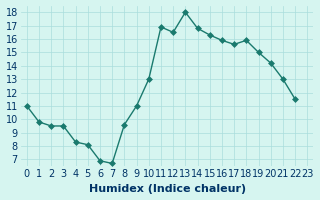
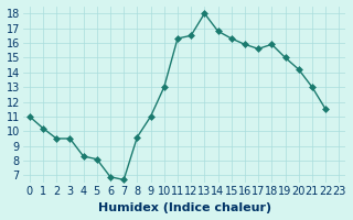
1: 9.8 -> 10.2
11: 16.9 -> 16.3
